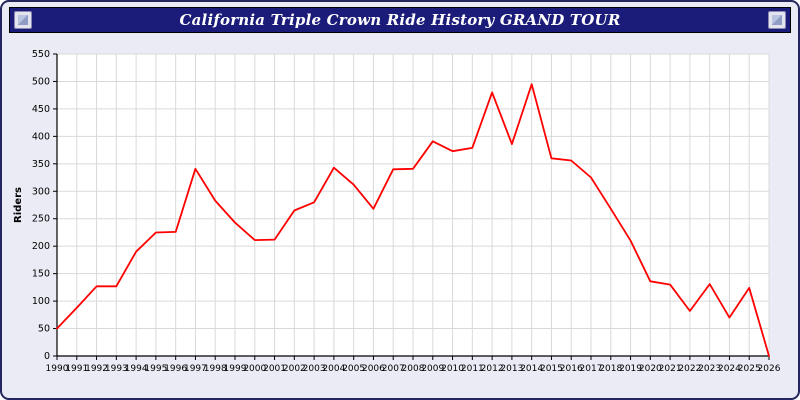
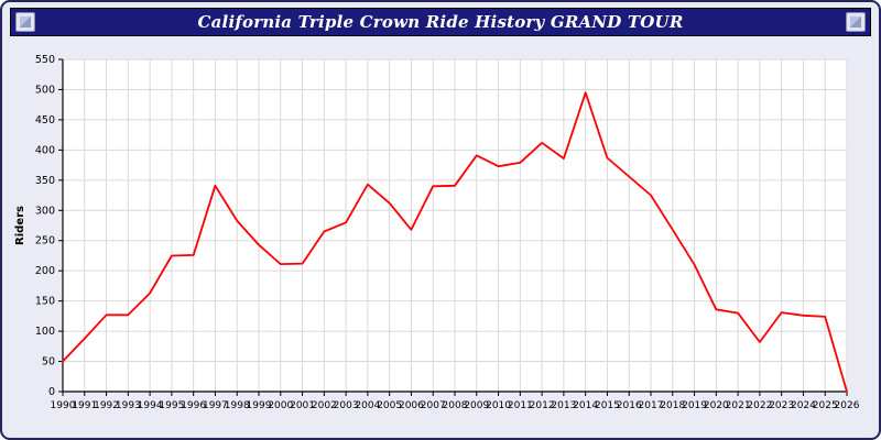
1994: 190 -> 160
2012: 480 -> 410
2015: 360 -> 390
2024: 70 -> 130
